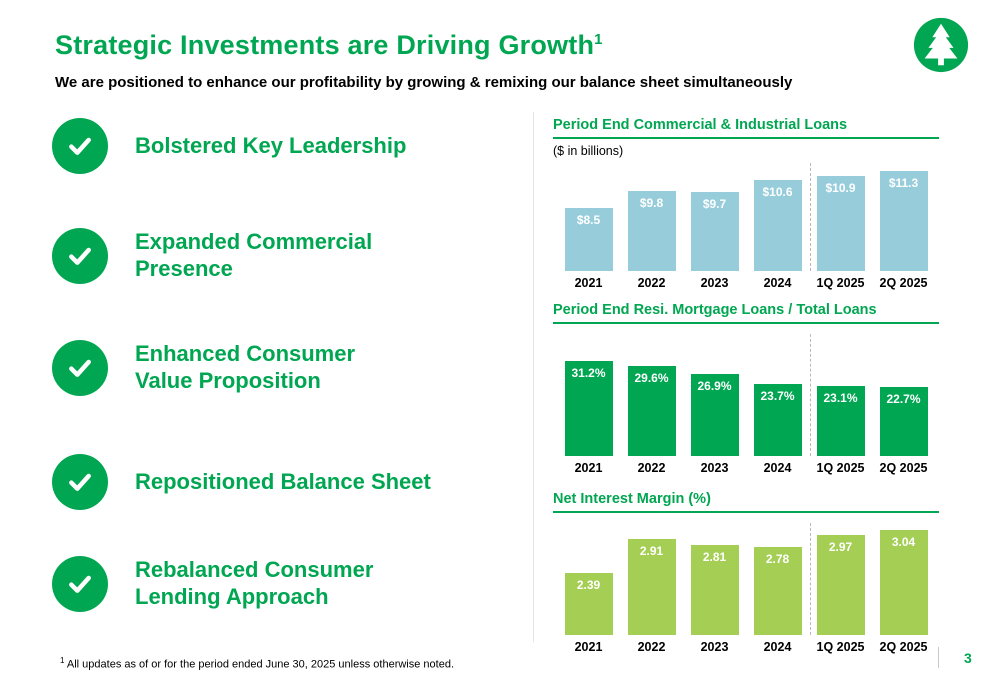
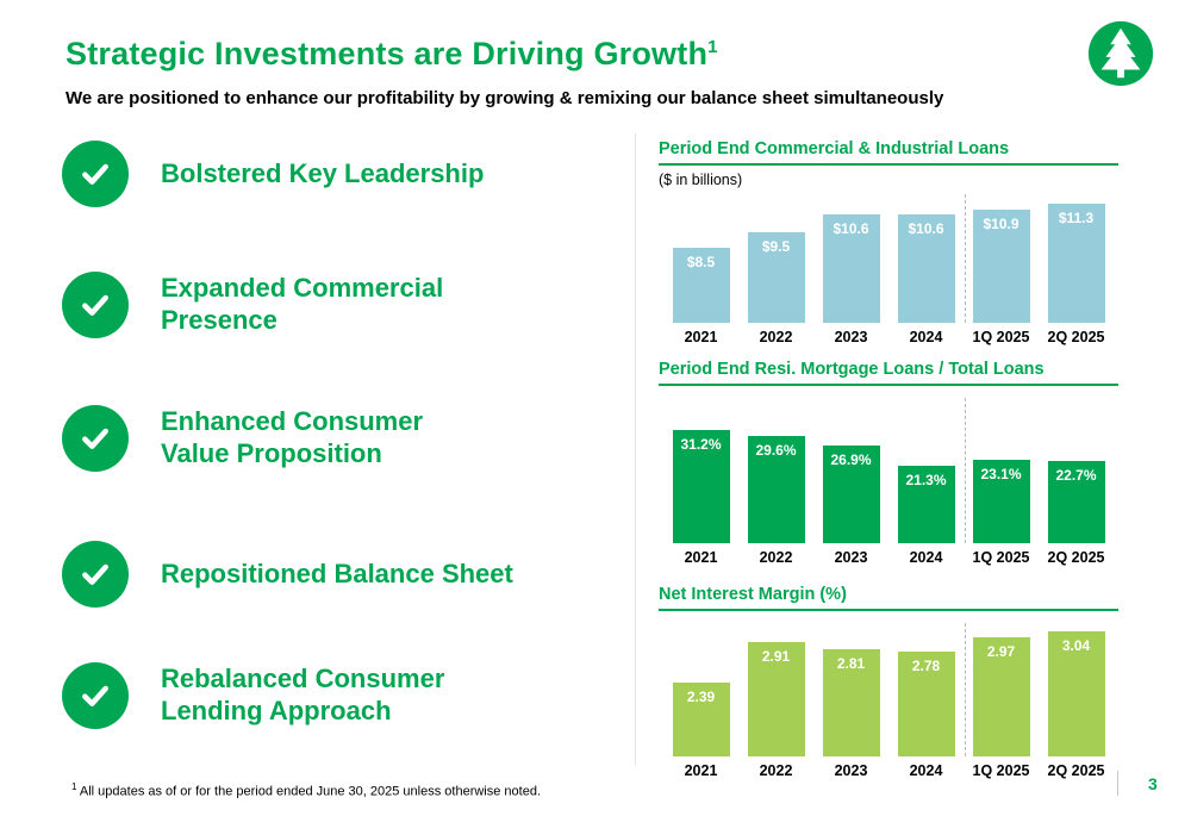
Period End Commercial & Industrial Loans/2022: $9.8 -> $9.5
Period End Commercial & Industrial Loans/2023: $9.7 -> $10.6
Period End Resi. Mortgage Loans / Total Loans/2024: 23.7% -> 21.3%
